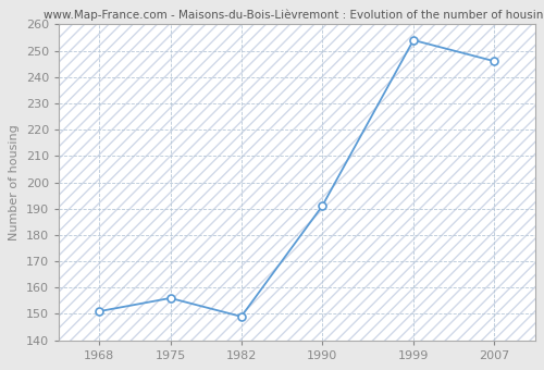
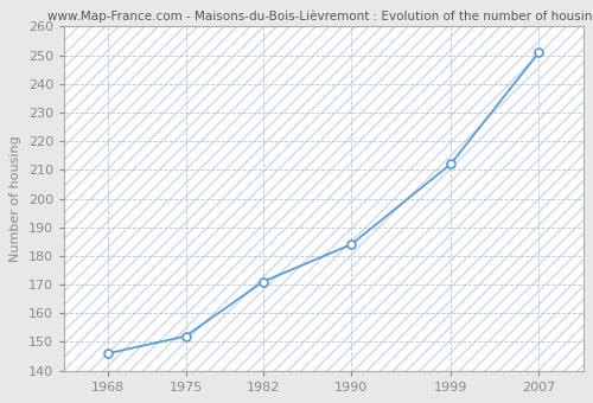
1968: 151 -> 146
1975: 156 -> 152
1982: 149 -> 171
1990: 191 -> 184
1999: 254 -> 212
2007: 246 -> 251
